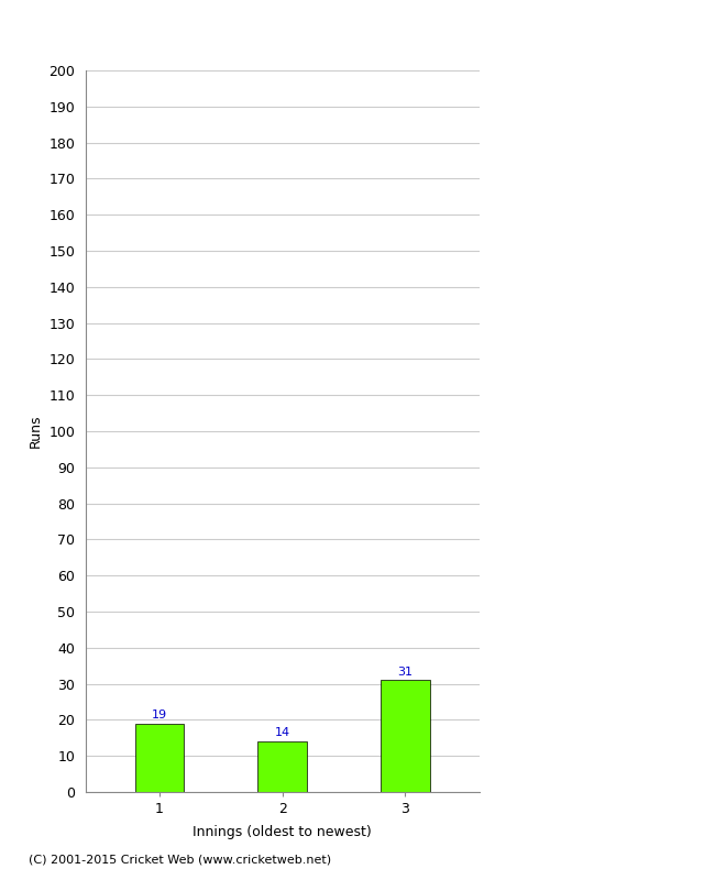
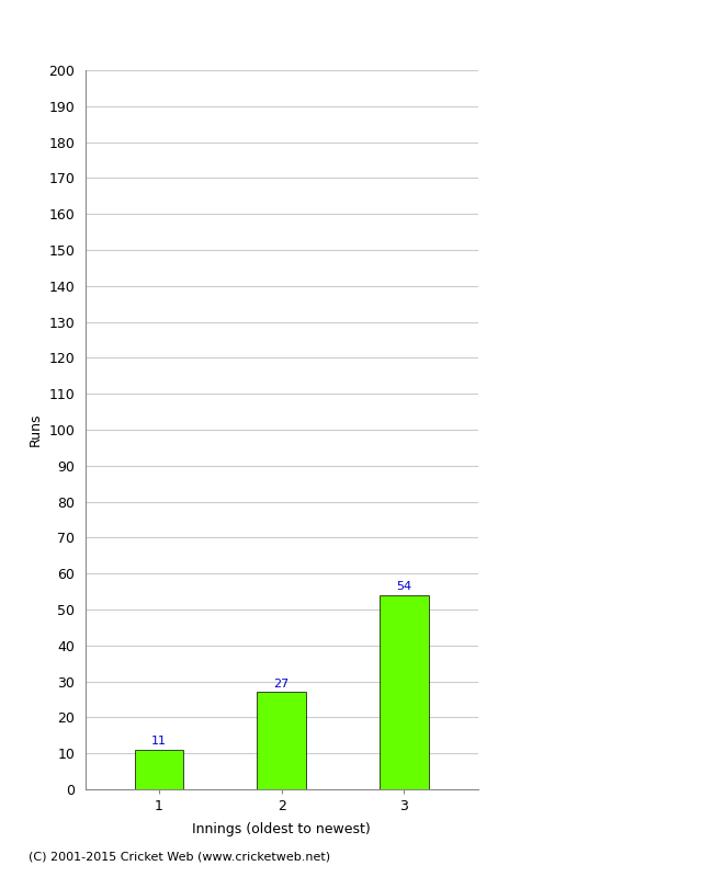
1: 19 -> 11
2: 14 -> 27
3: 31 -> 54
